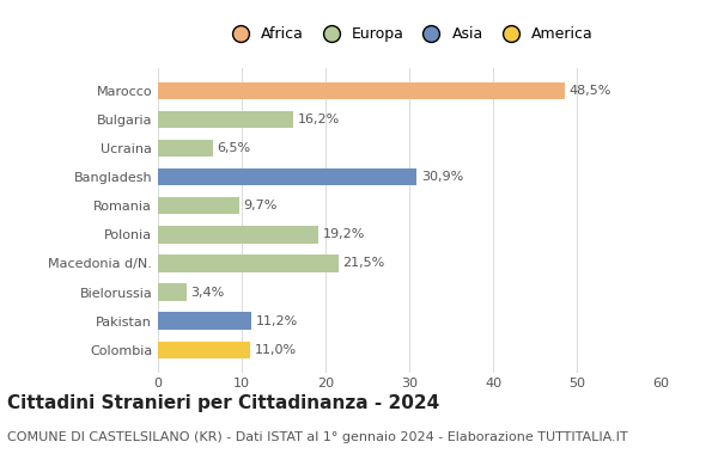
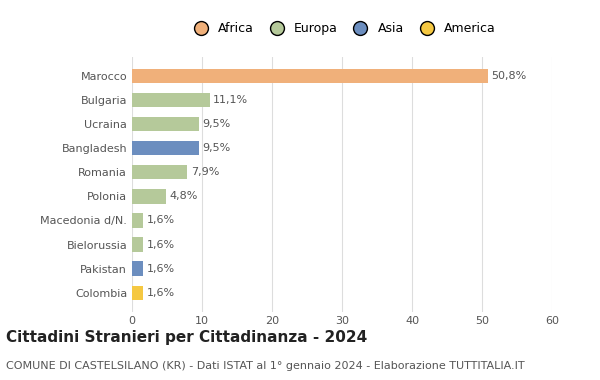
Marocco: 48,5% -> 50,8%
Bulgaria: 16,2% -> 11,1%
Ucraina: 6,5% -> 9,5%
Bangladesh: 30,9% -> 9,5%
Romania: 9,7% -> 7,9%
Polonia: 19,2% -> 4,8%
Macedonia d/N.: 21,5% -> 1,6%
Bielorussia: 3,4% -> 1,6%
Pakistan: 11,2% -> 1,6%
Colombia: 11,0% -> 1,6%
